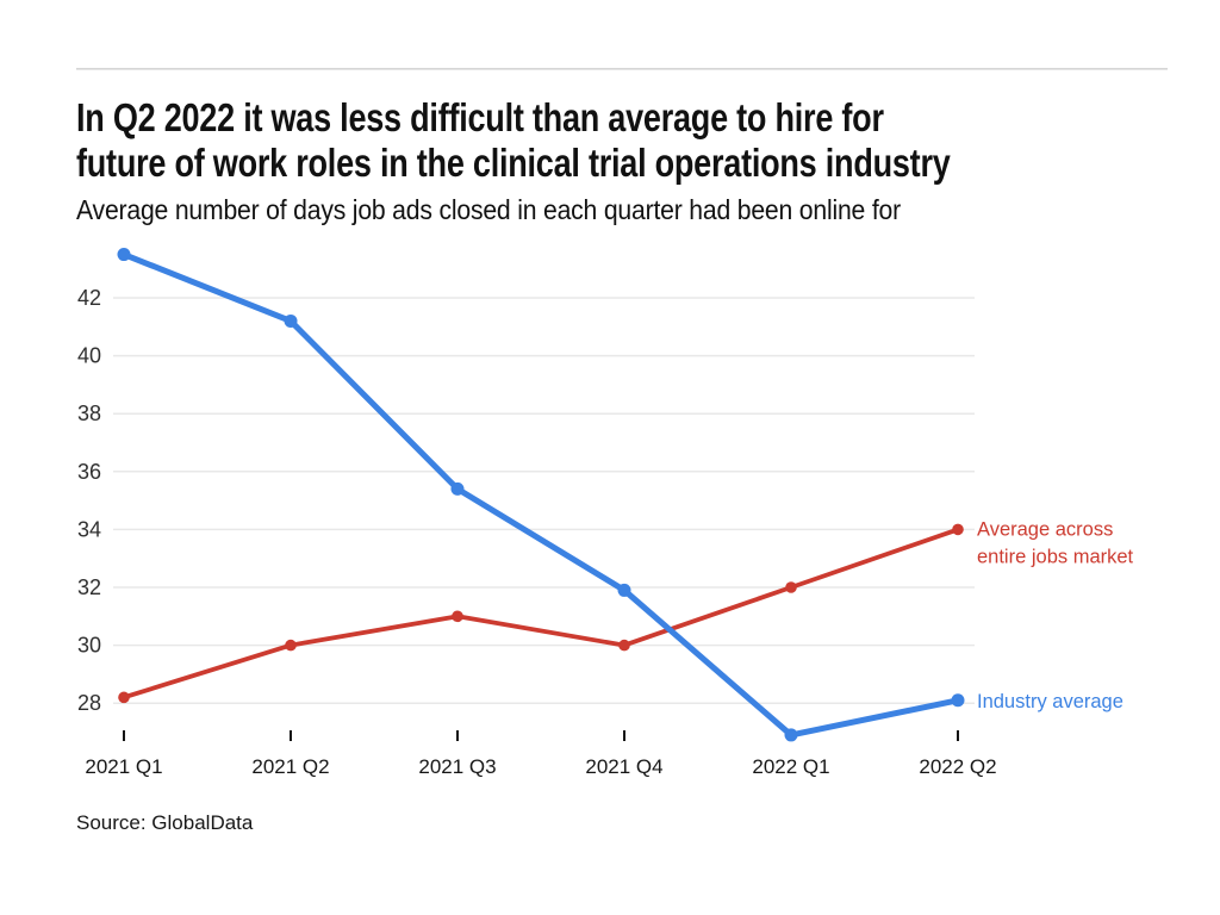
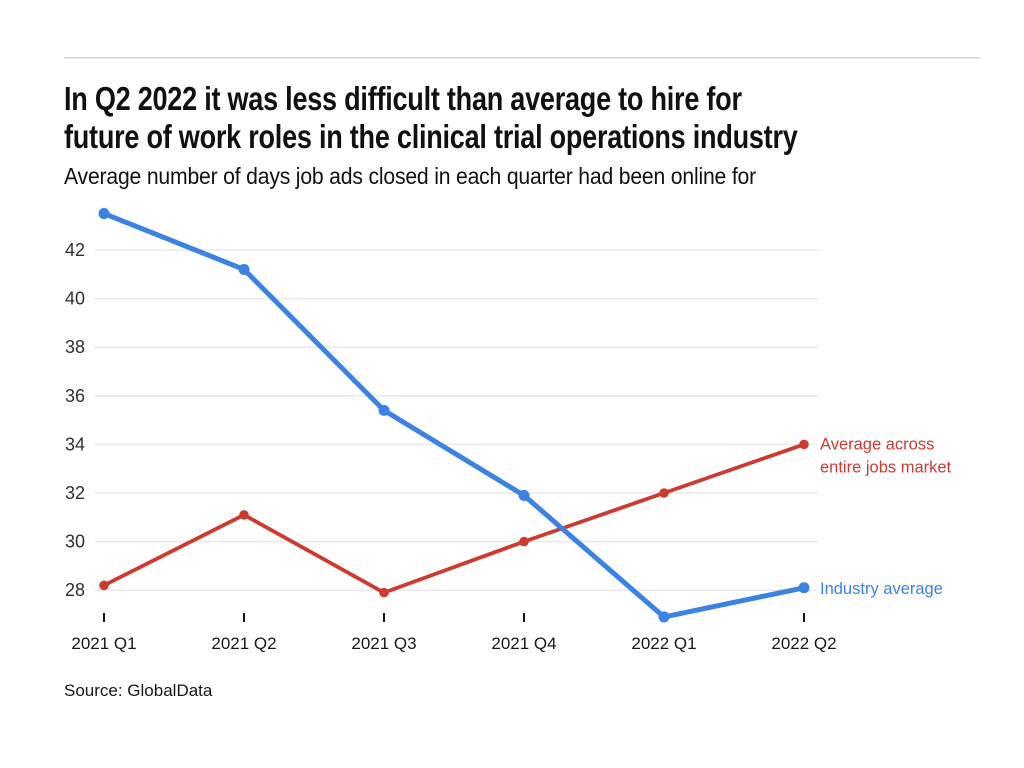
Average across entire jobs market/2021 Q2: 30.0 -> 31.1
Average across entire jobs market/2021 Q3: 31.0 -> 27.9
